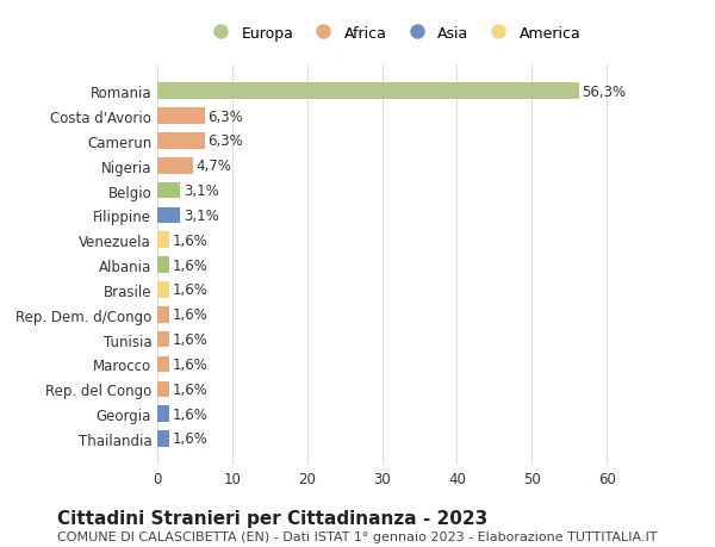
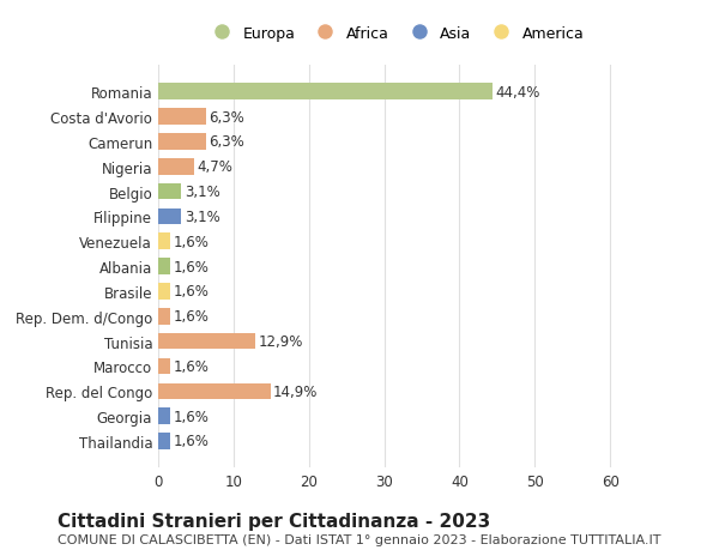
Romania: 56,3% -> 44,4%
Tunisia: 1,6% -> 12,9%
Rep. del Congo: 1,6% -> 14,9%
